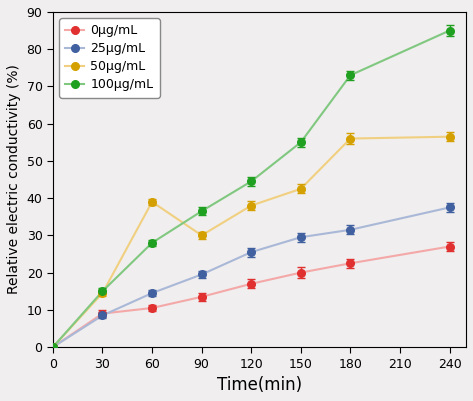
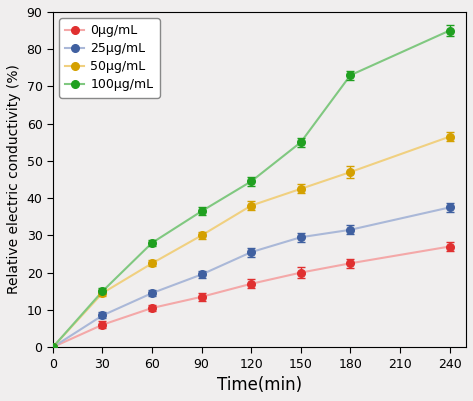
0μg/mL/30: 9.0 -> 6.0
50μg/mL/60: 39.0 -> 22.5
50μg/mL/180: 56.0 -> 47.0
